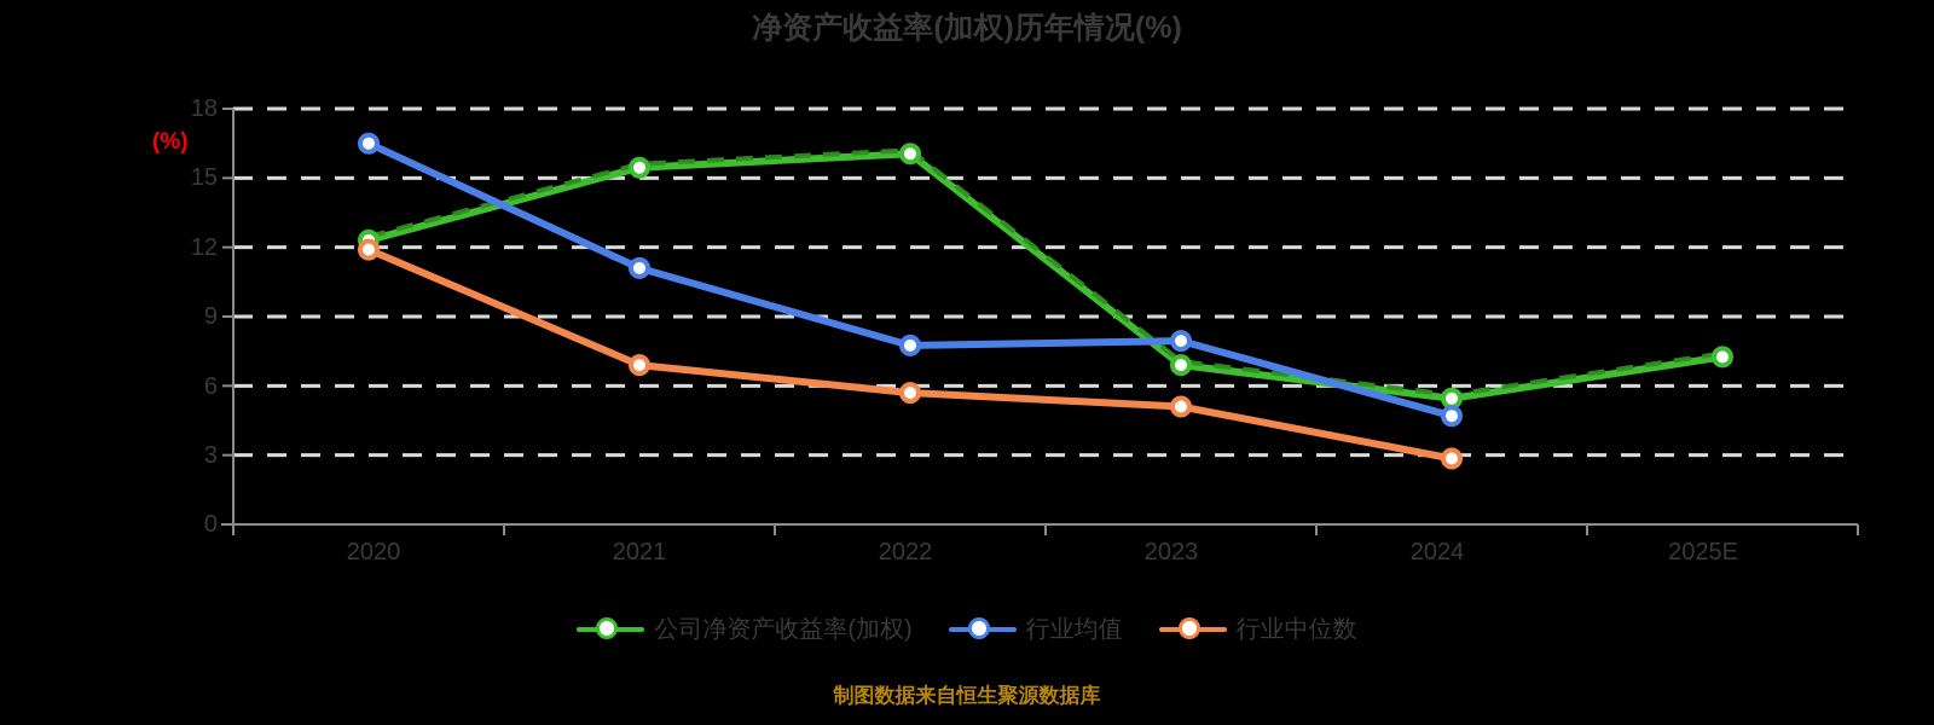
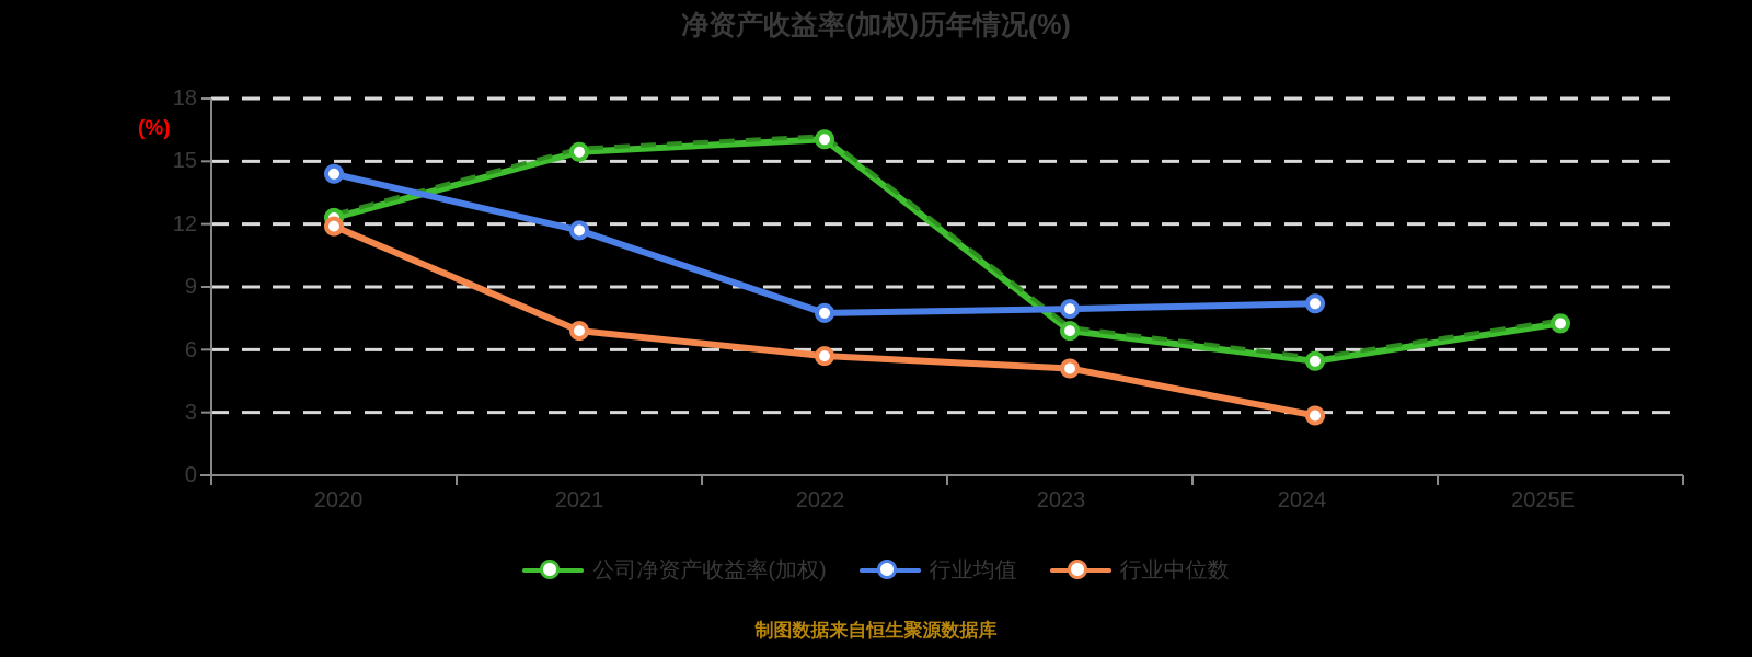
行业均值/2020: 16.5 -> 14.4
行业均值/2021: 11.1 -> 11.7
行业均值/2024: 4.7 -> 8.2
